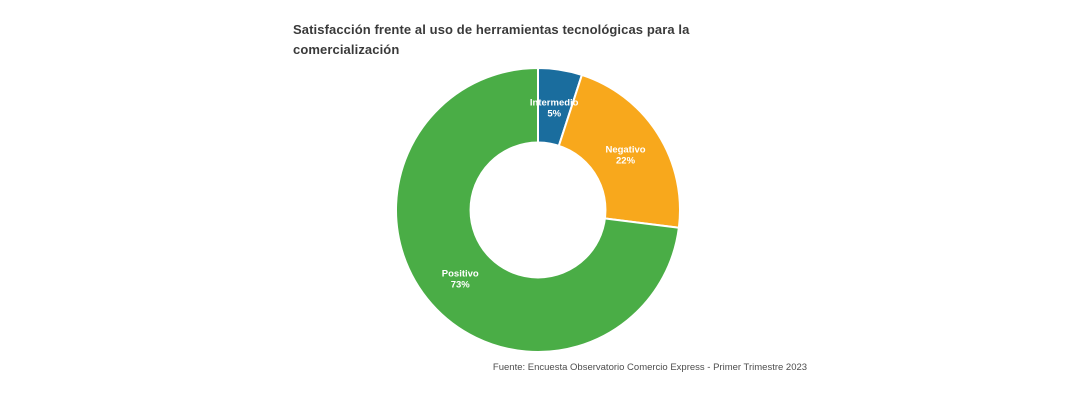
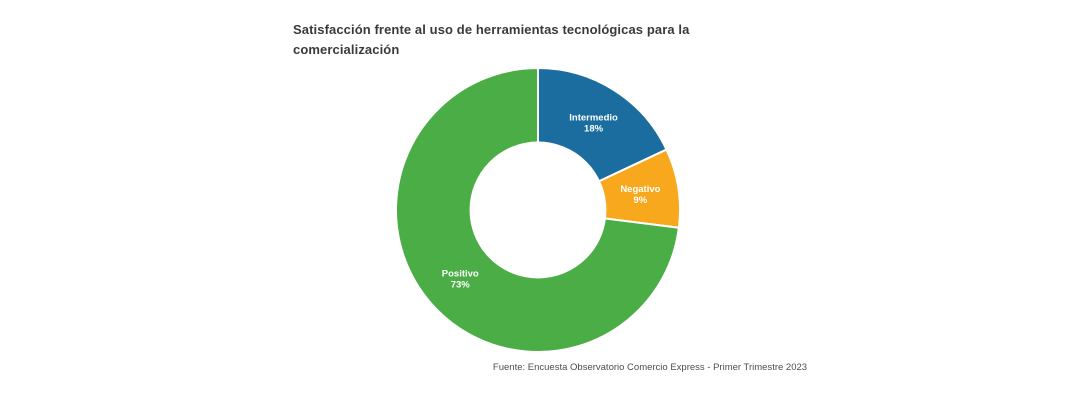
Intermedio: 5% -> 18%
Negativo: 22% -> 9%
